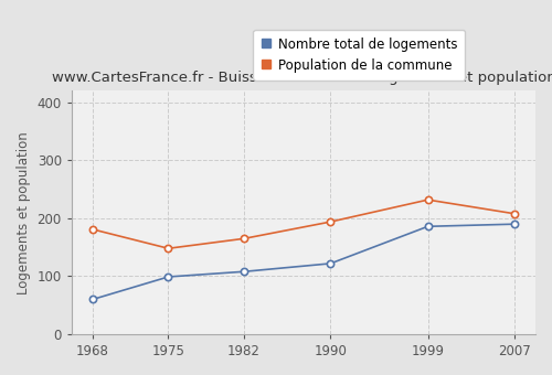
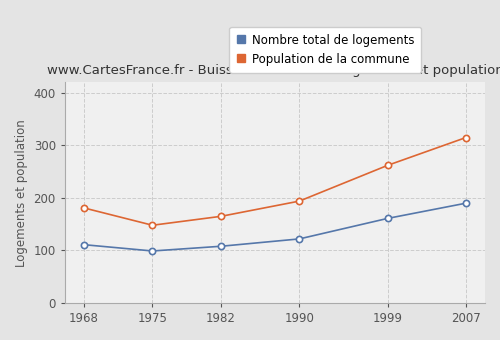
Nombre total de logements/1968: 60 -> 111
Nombre total de logements/1999: 186 -> 161
Population de la commune/1999: 232 -> 262
Population de la commune/2007: 208 -> 315
